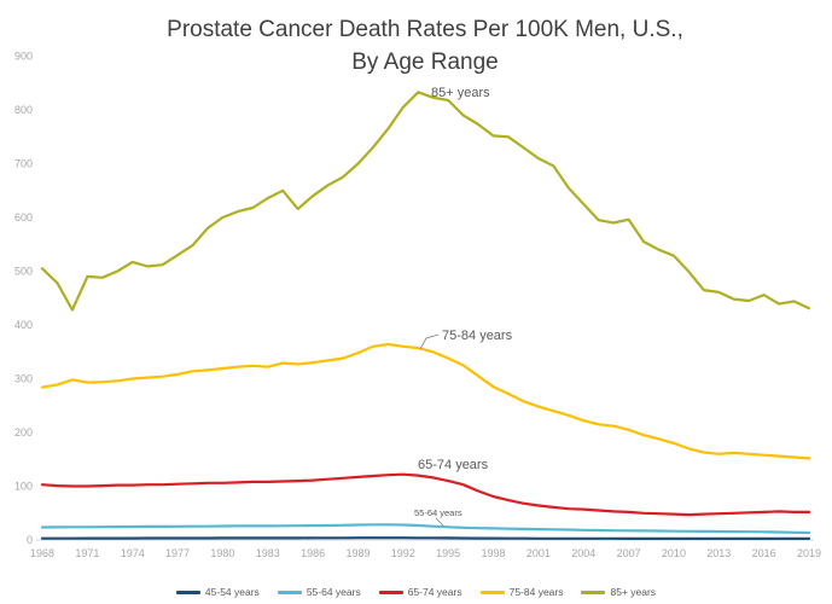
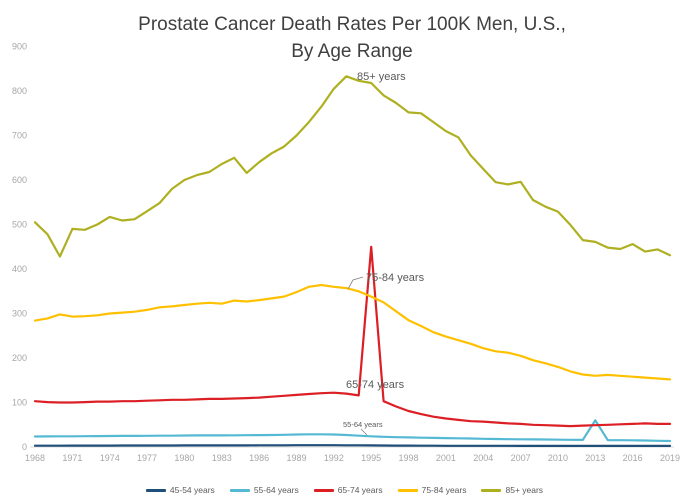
65-74 years/1995: 110 -> 450
55-64 years/2013: 20 -> 60
